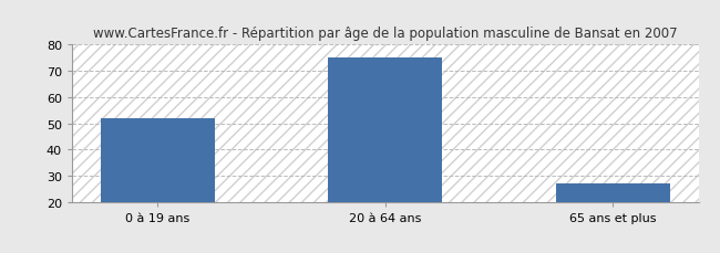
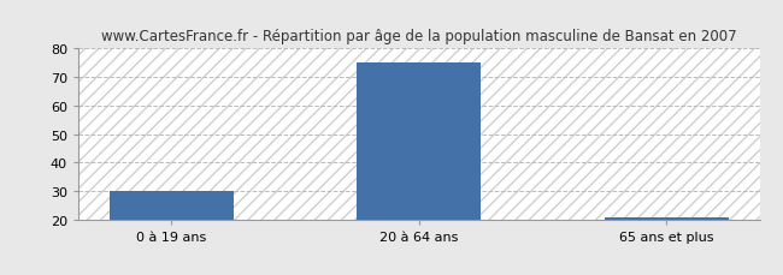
0 à 19 ans: 52 -> 30
65 ans et plus: 27 -> 21
